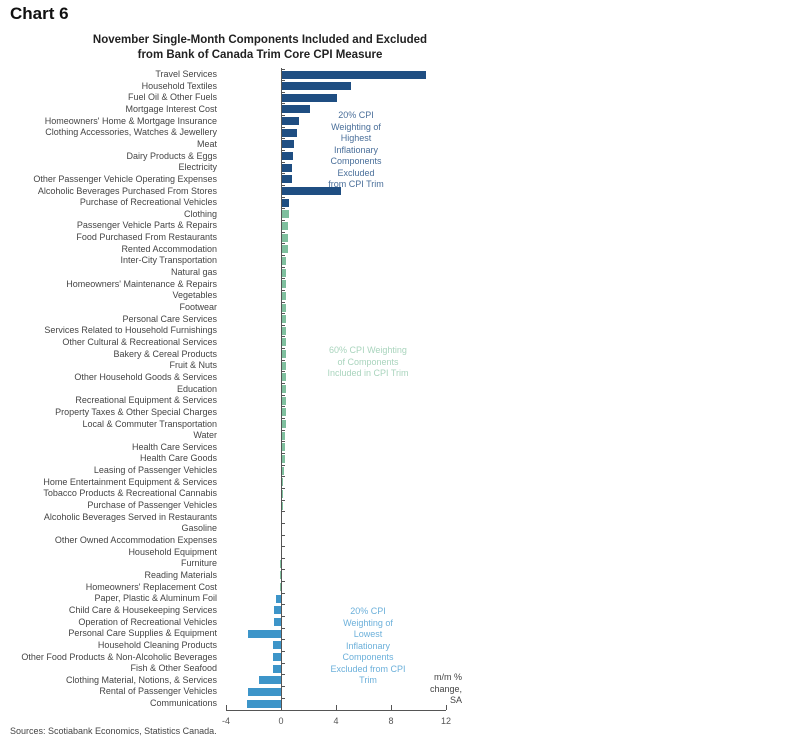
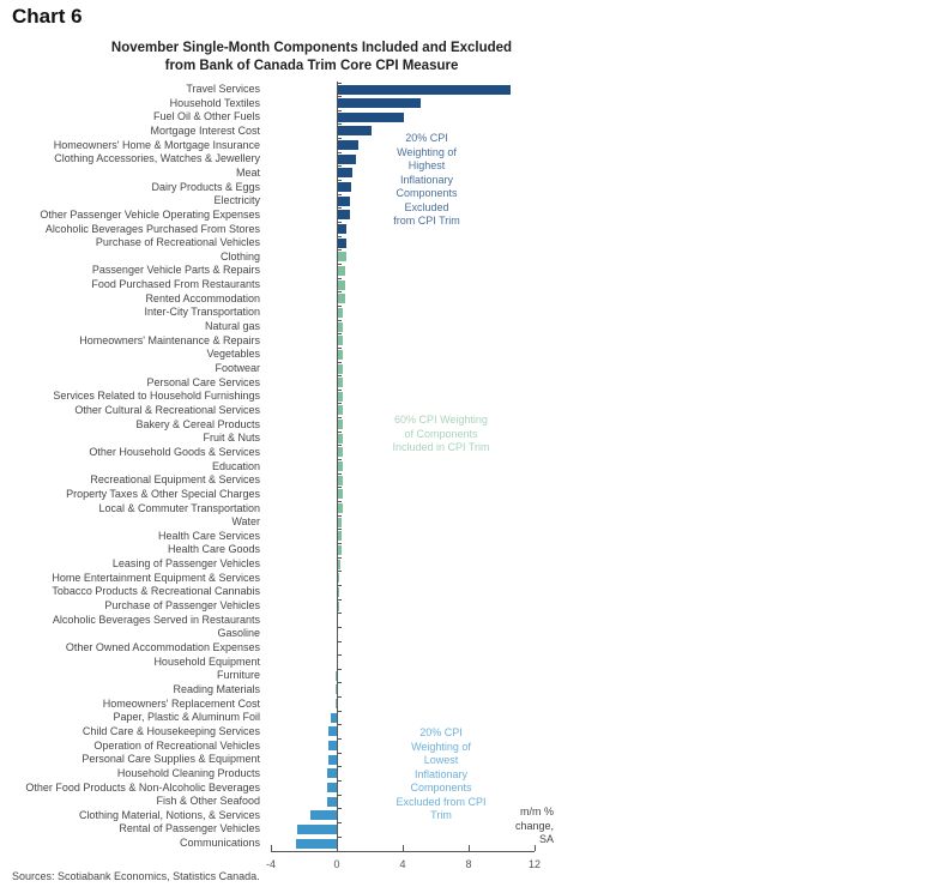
Alcoholic Beverages Purchased From Stores: 4.3 -> 0.5
Personal Care Supplies & Equipment: -2.4 -> -0.5
